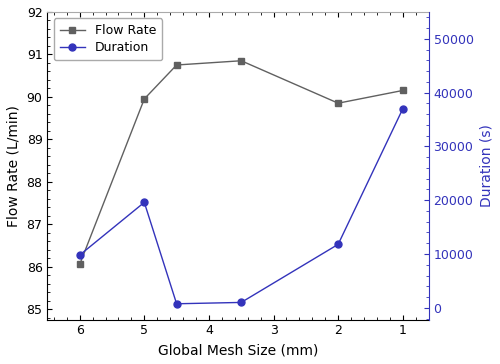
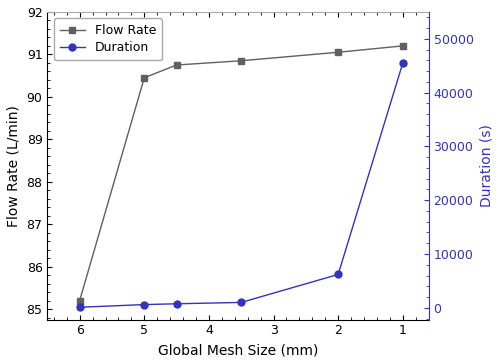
Flow Rate/6: 86.05 -> 85.20
Duration/6: 9800 -> 100
Flow Rate/5: 89.95 -> 90.45
Duration/5: 19600 -> 600
Flow Rate/2: 89.85 -> 91.05
Duration/2: 11800 -> 6200
Flow Rate/1: 90.15 -> 91.20
Duration/1: 37000 -> 45500
